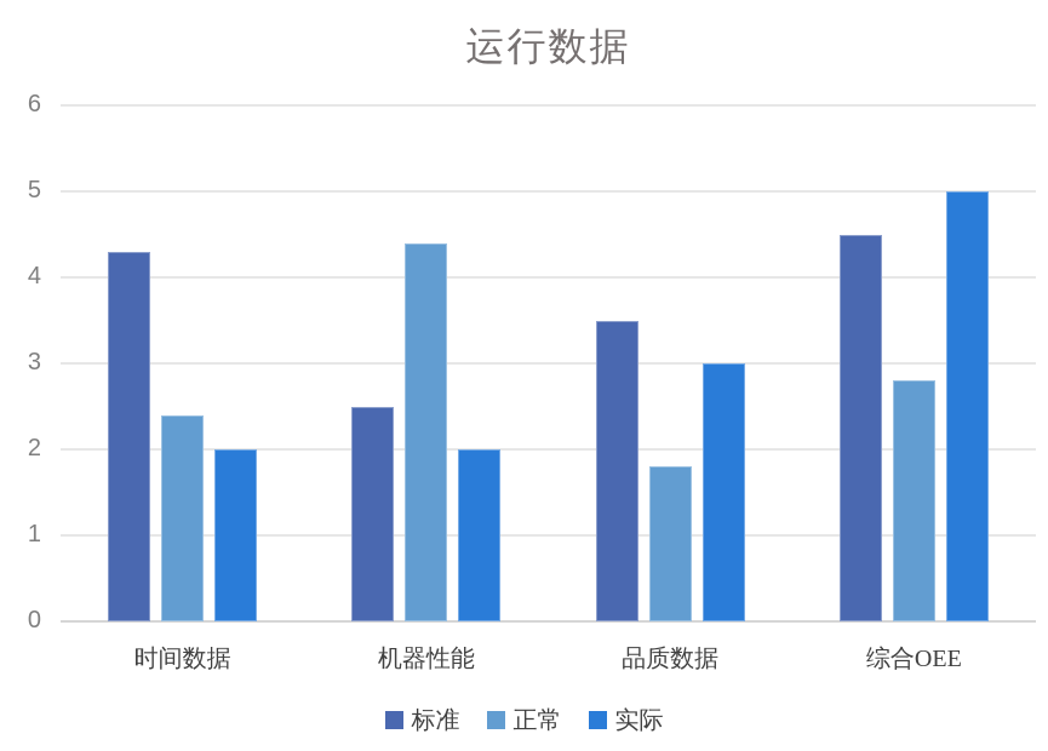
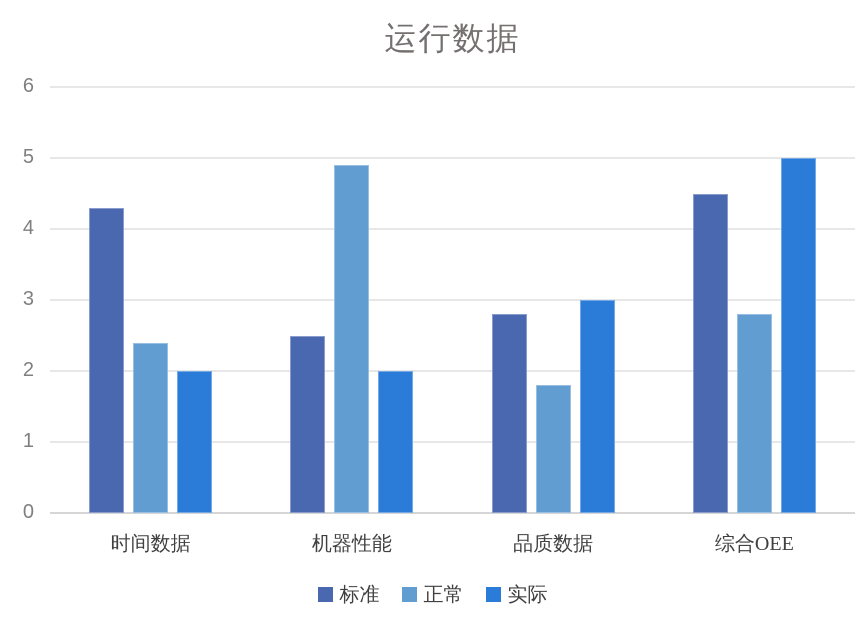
正常/机器性能: 4.4 -> 4.9
标准/品质数据: 3.5 -> 2.8
